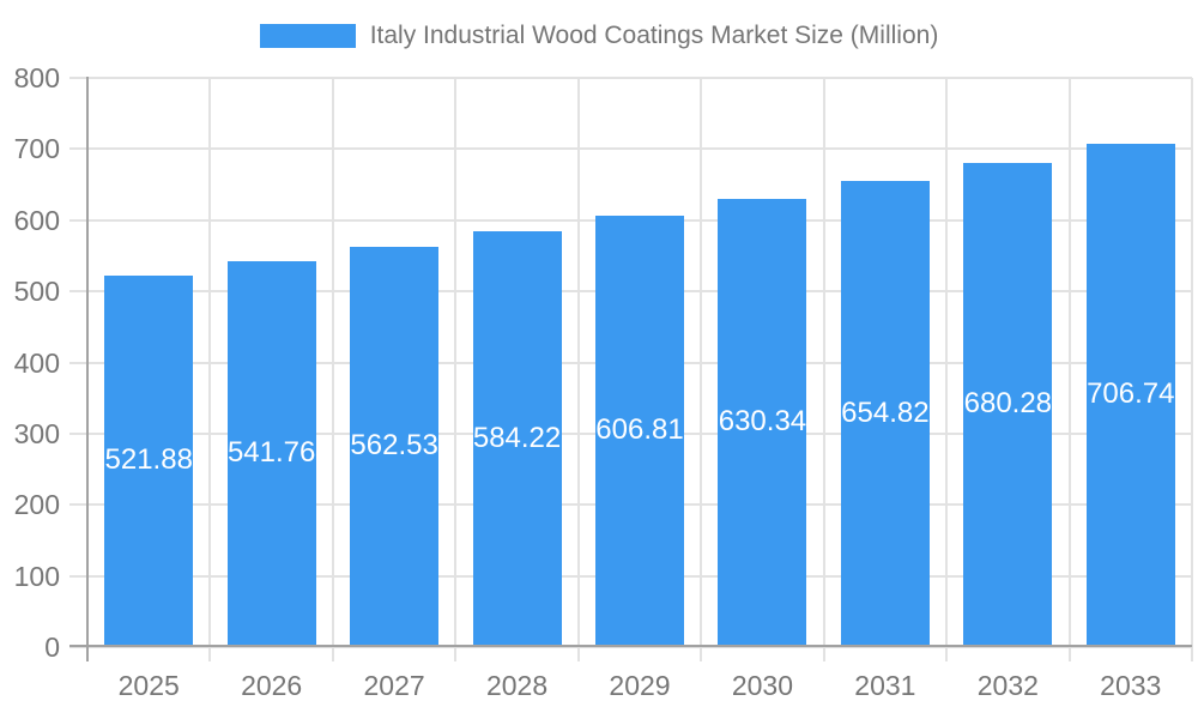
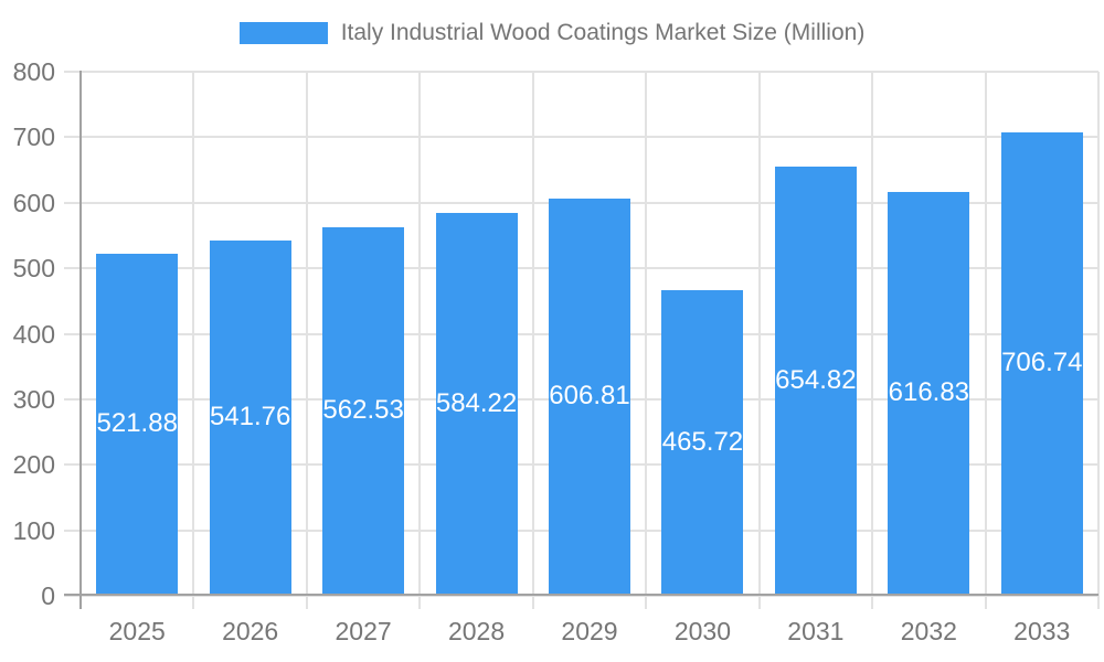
2030: 630.34 -> 465.72
2032: 680.28 -> 616.83
